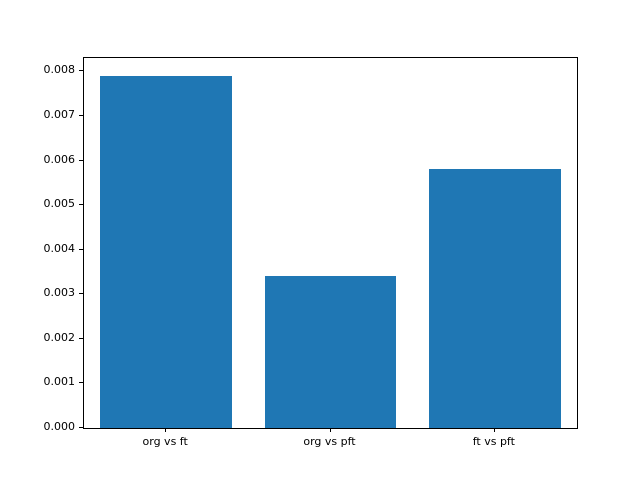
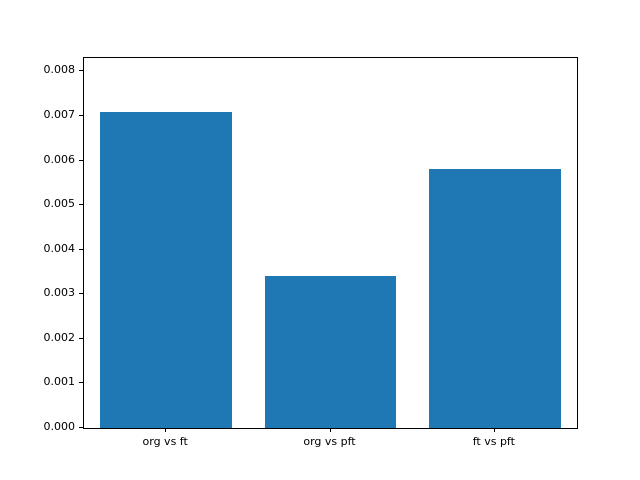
org vs ft: 0.0079 -> 0.0071
